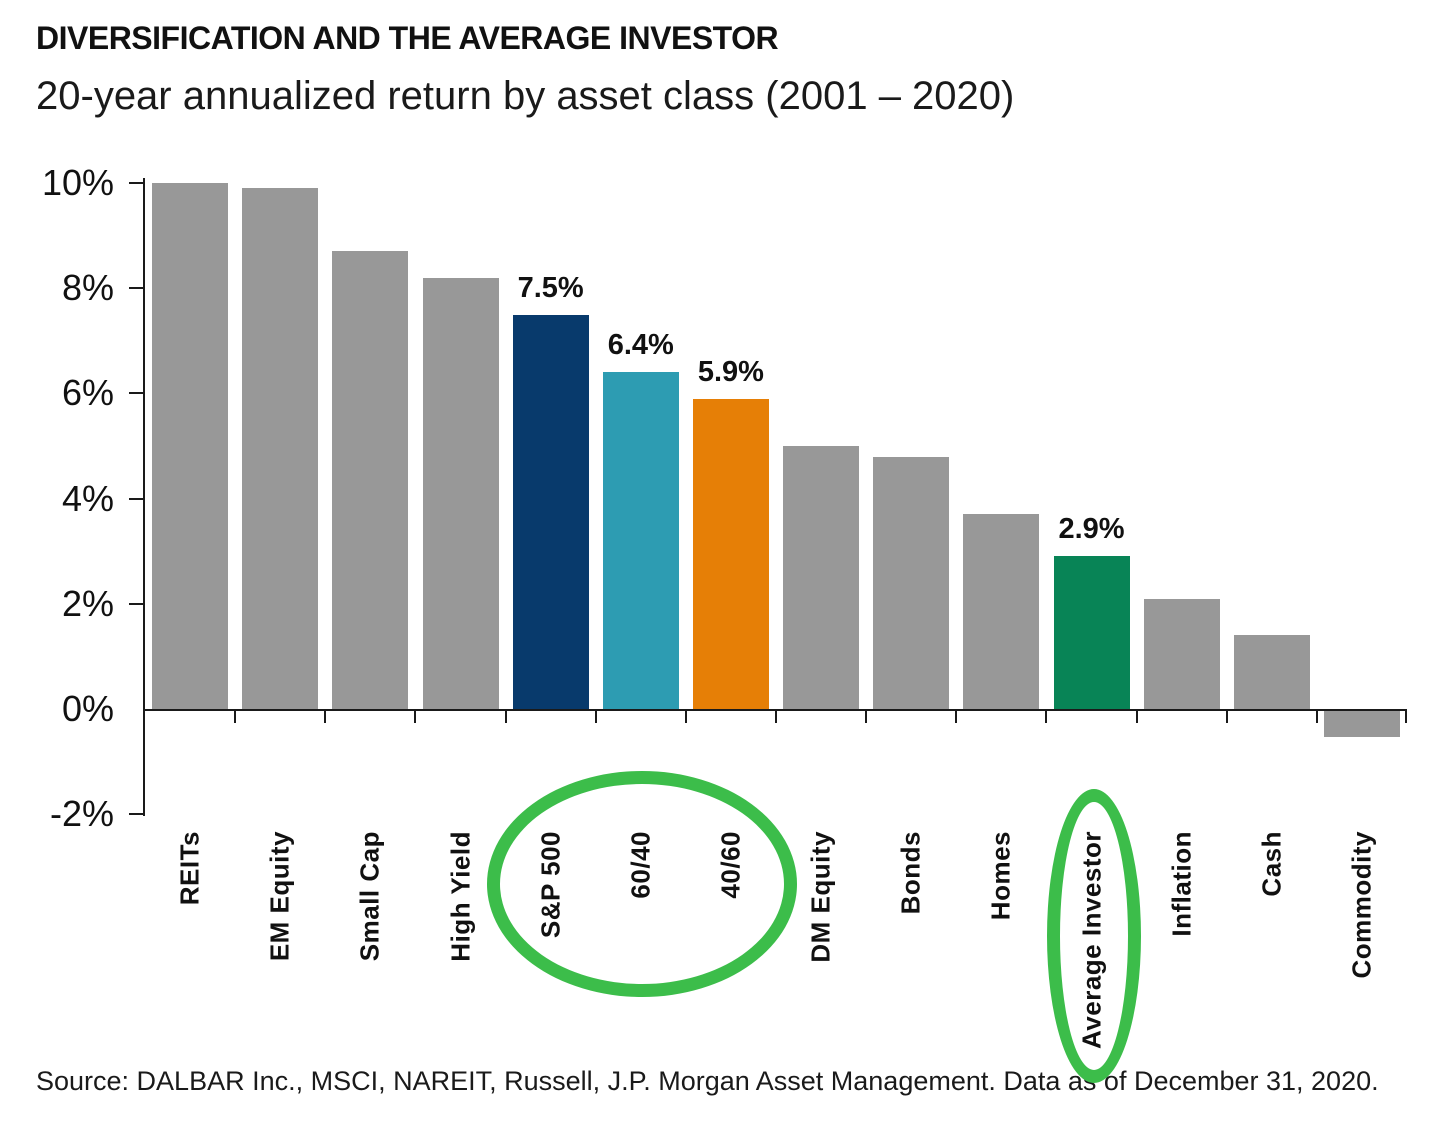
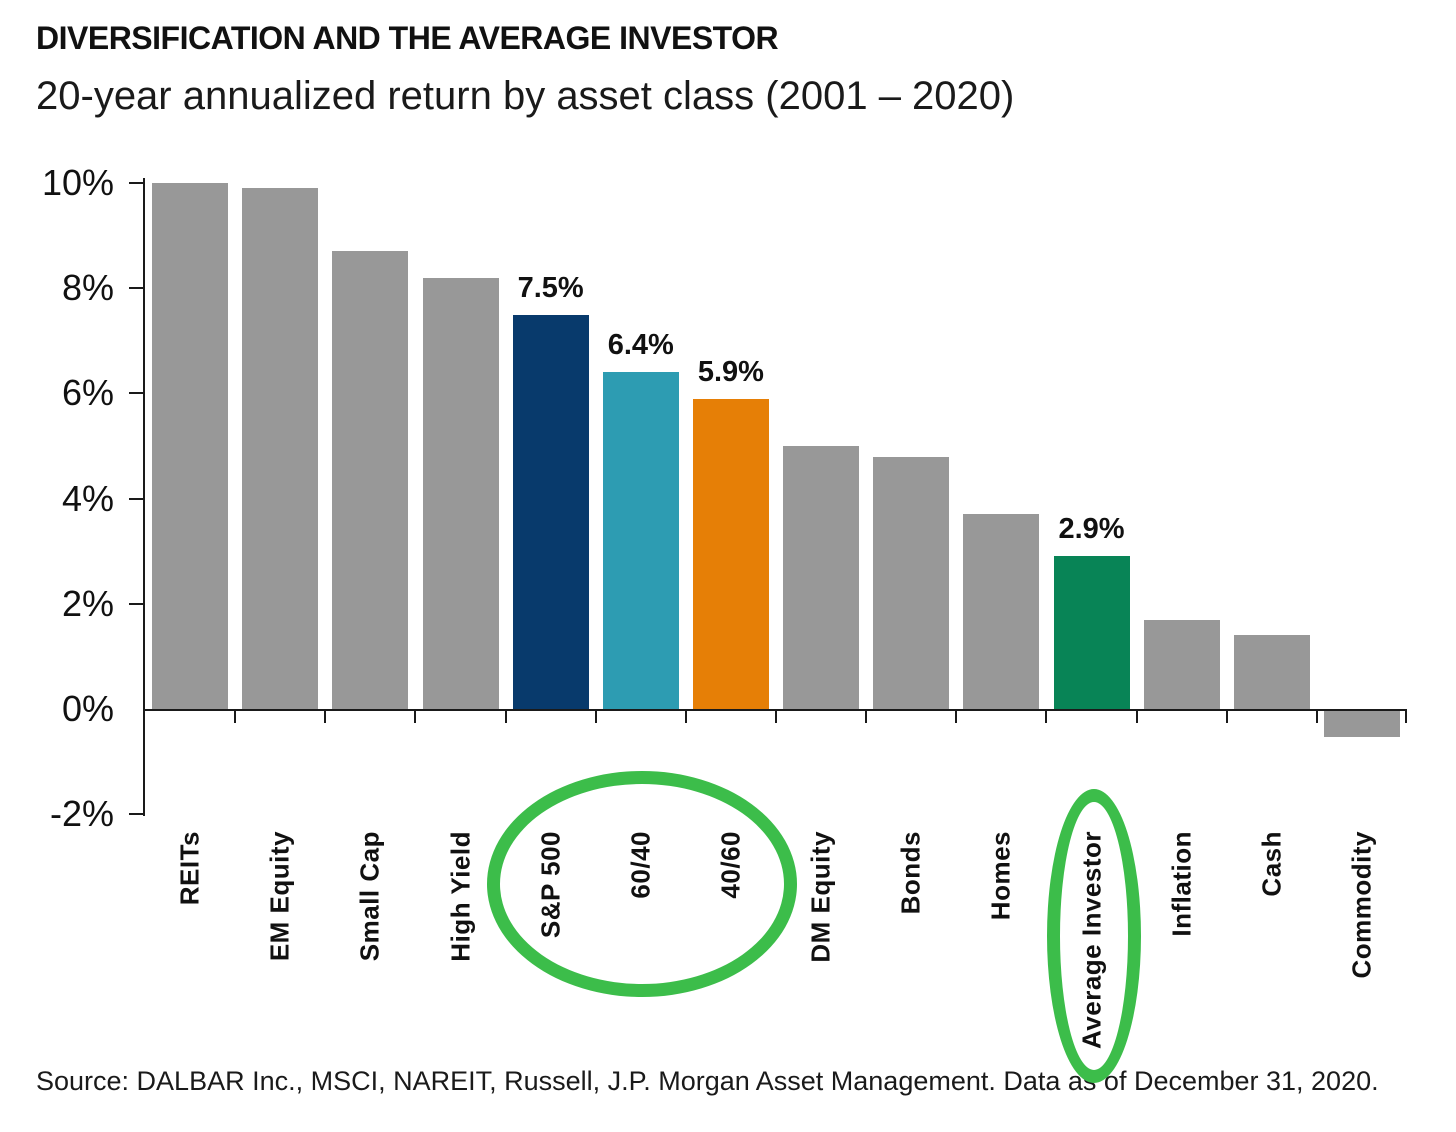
Inflation: 2.1% -> 1.7%
